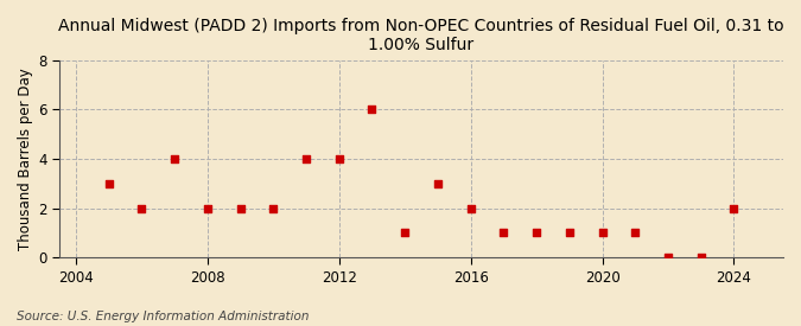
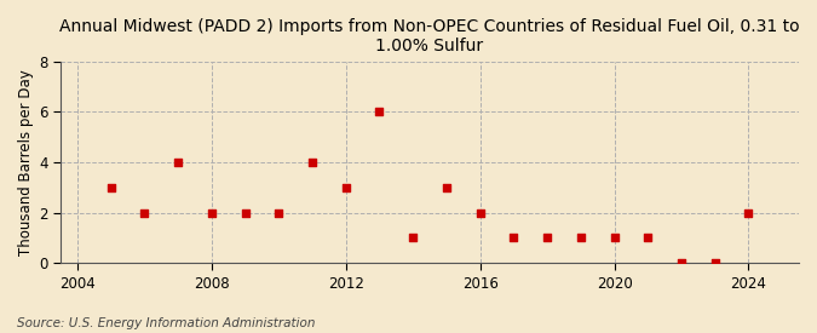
2012: 4 -> 3
